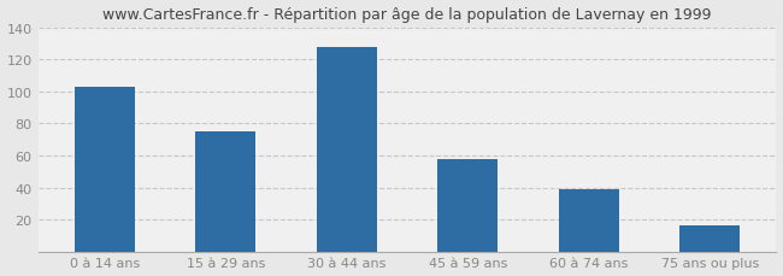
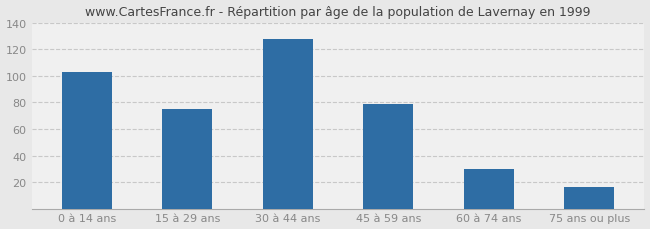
45 à 59 ans: 58 -> 79
60 à 74 ans: 39 -> 30
